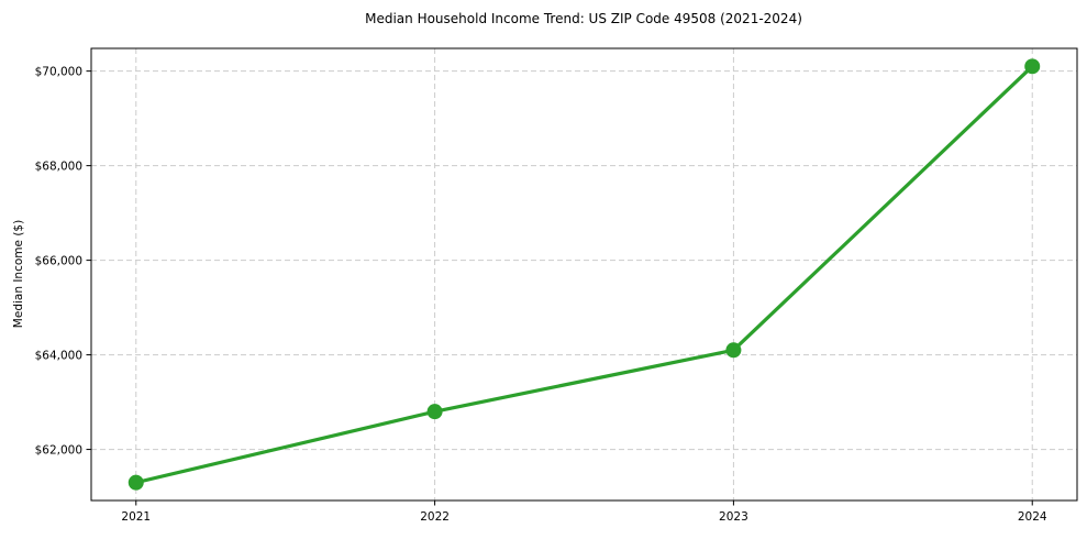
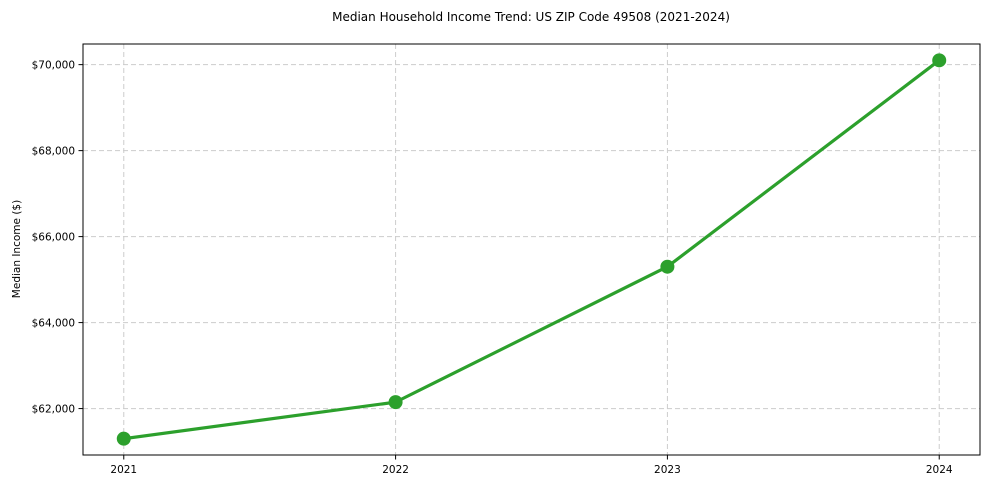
2022: $62800 -> $62200
2023: $64100 -> $65300
